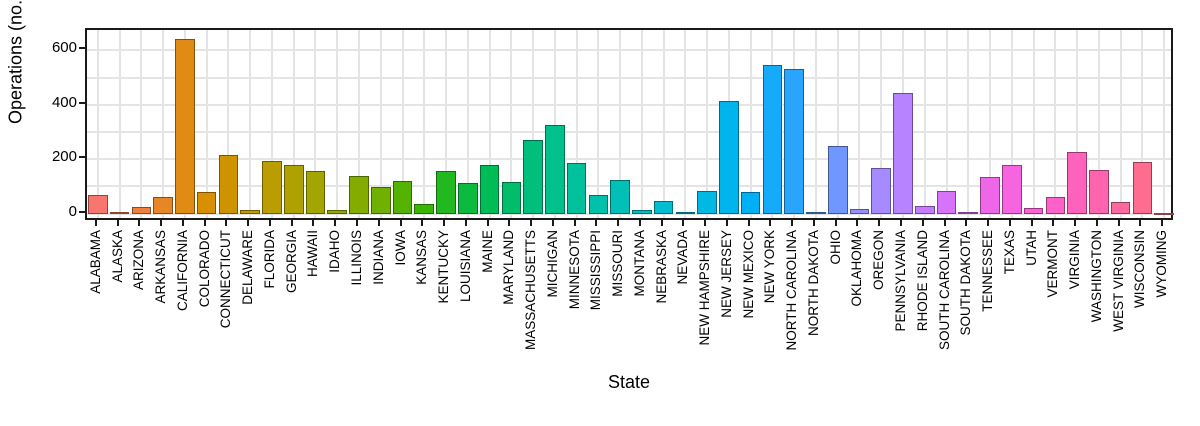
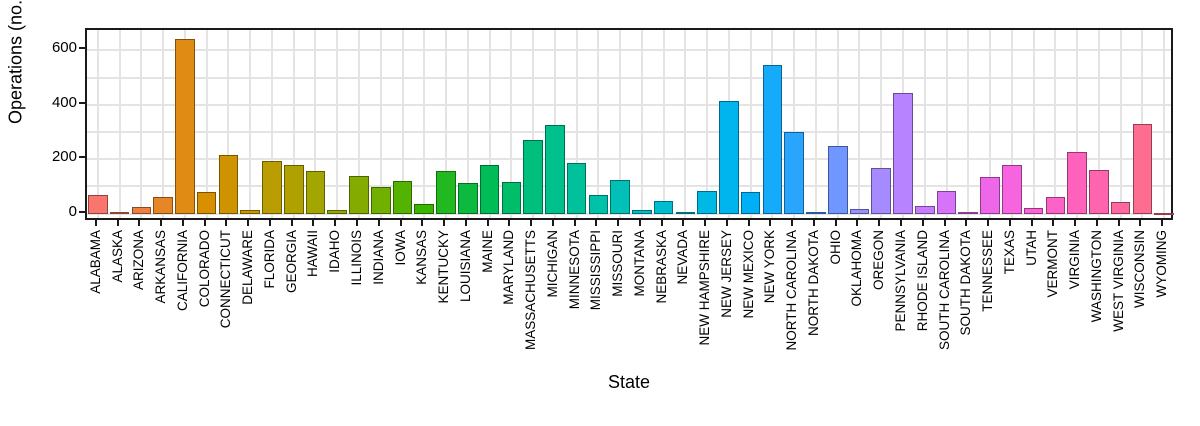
NORTH CAROLINA: 530 -> 300
WISCONSIN: 190 -> 330
